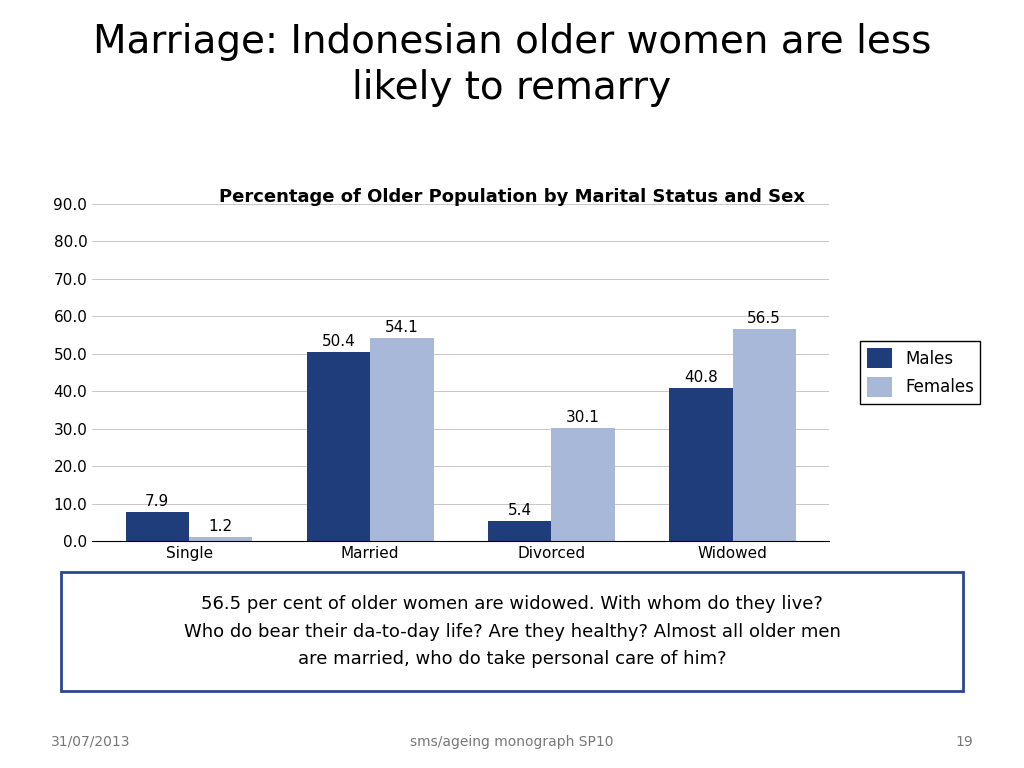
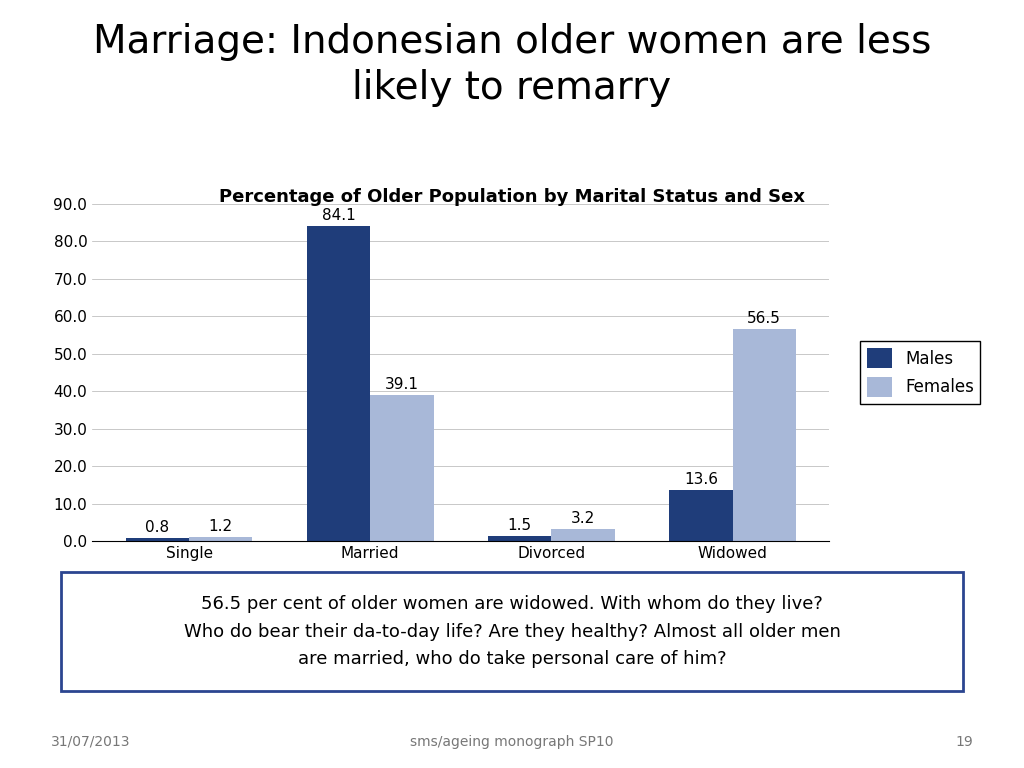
Males/Single: 7.9 -> 0.8
Males/Married: 50.4 -> 84.1
Females/Married: 54.1 -> 39.1
Males/Divorced: 5.4 -> 1.5
Females/Divorced: 30.1 -> 3.2
Males/Widowed: 40.8 -> 13.6
